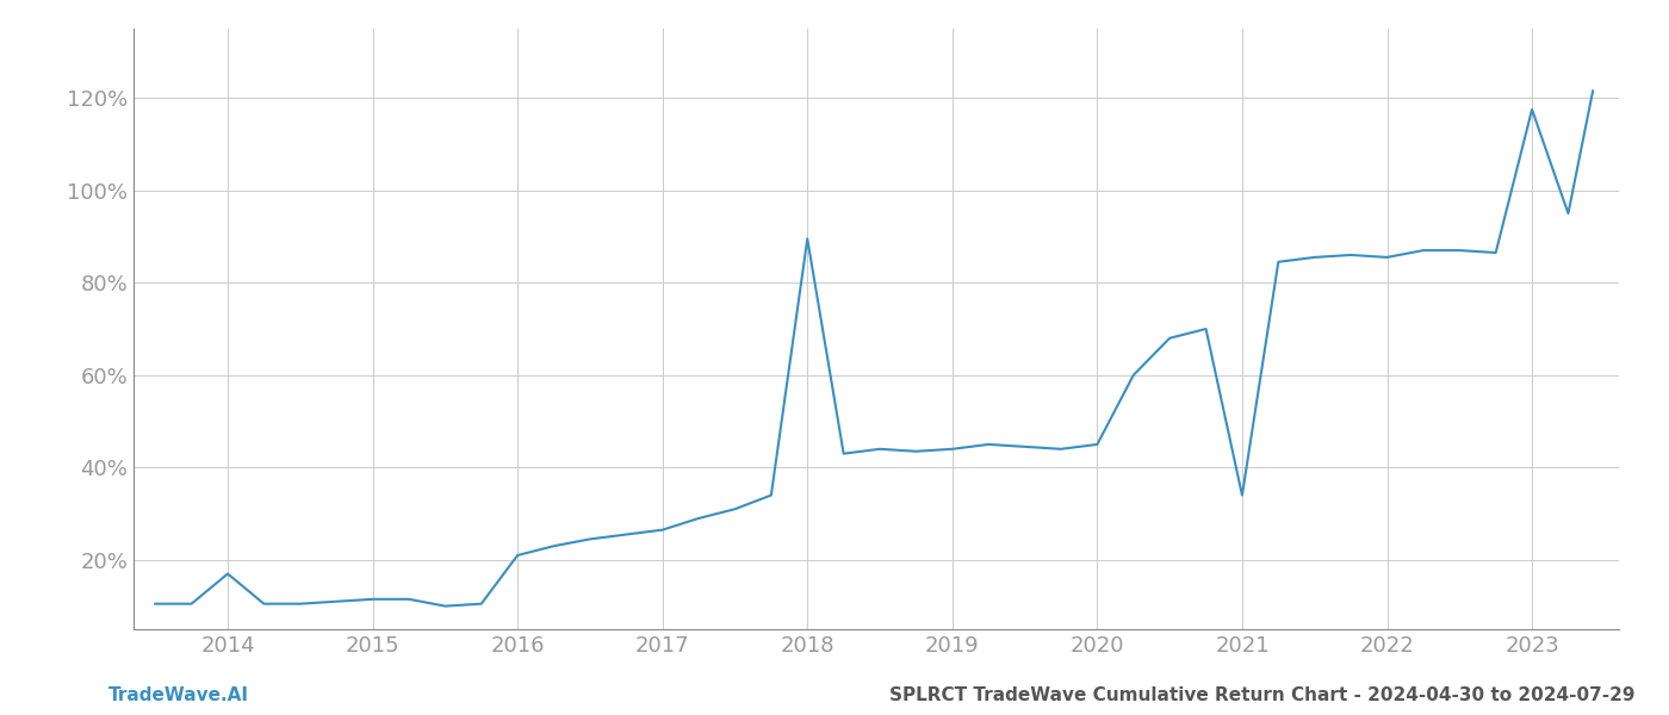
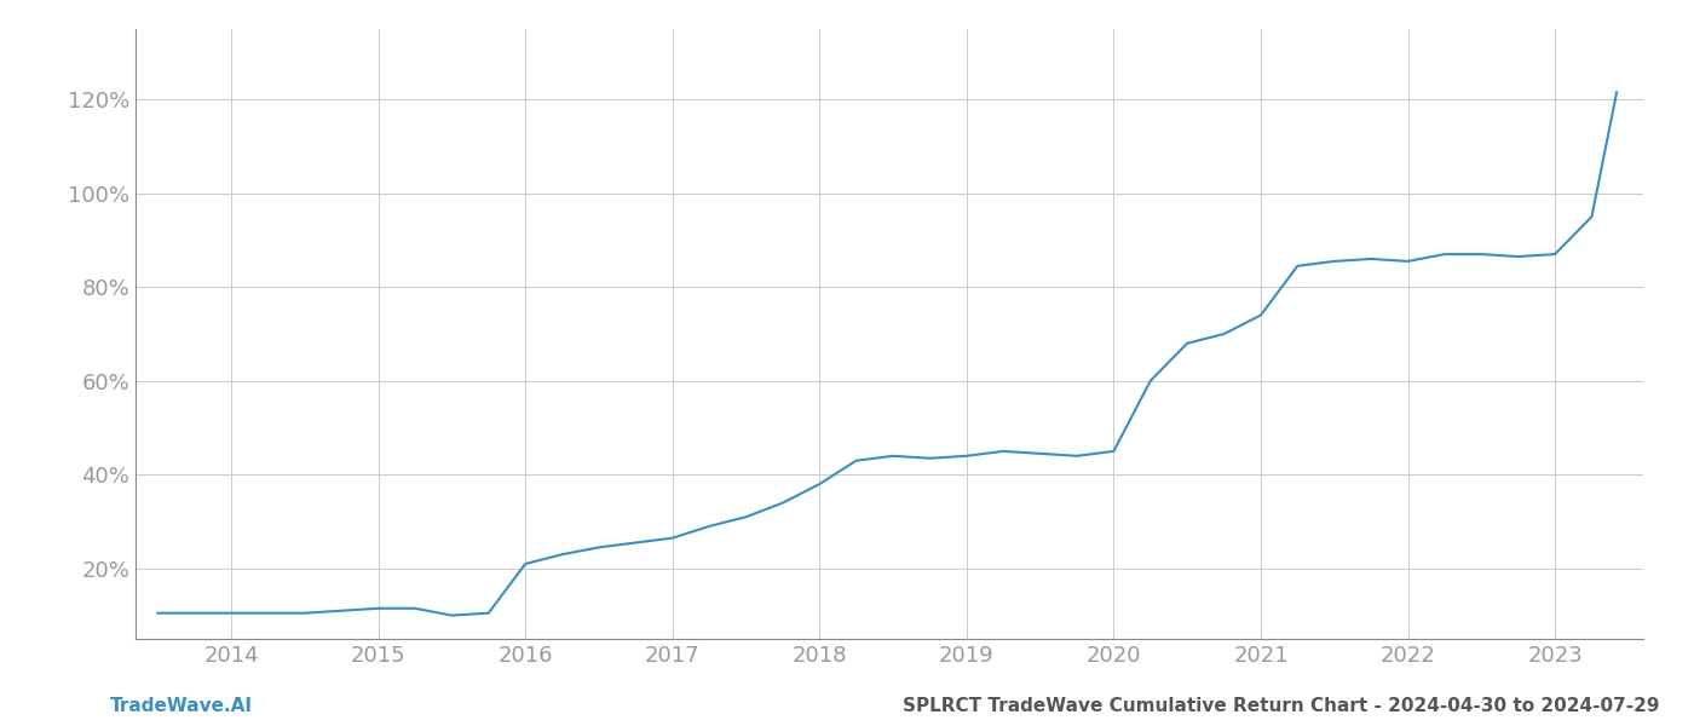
2014: 17.0% -> 10.5%
2018: 89.5% -> 38.0%
2021: 34.0% -> 74.0%
2023: 117.5% -> 87.0%
